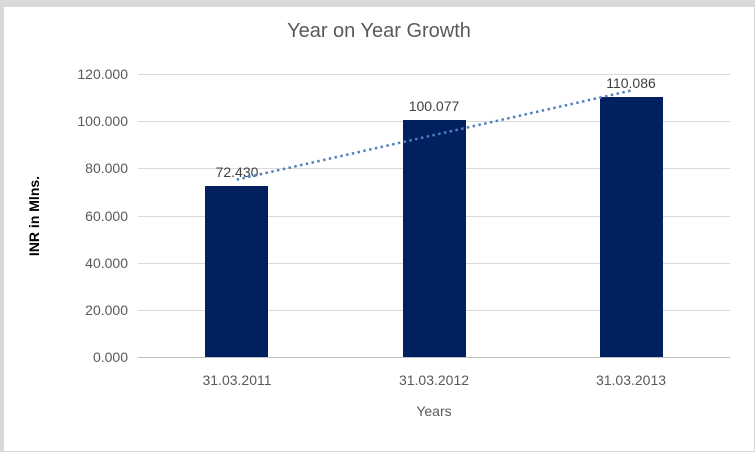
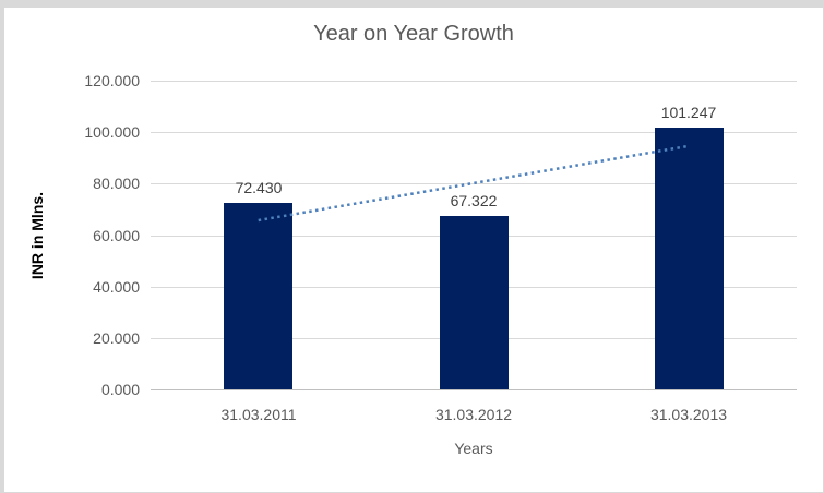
31.03.2012: 100.077 -> 67.322
31.03.2013: 110.086 -> 101.247
